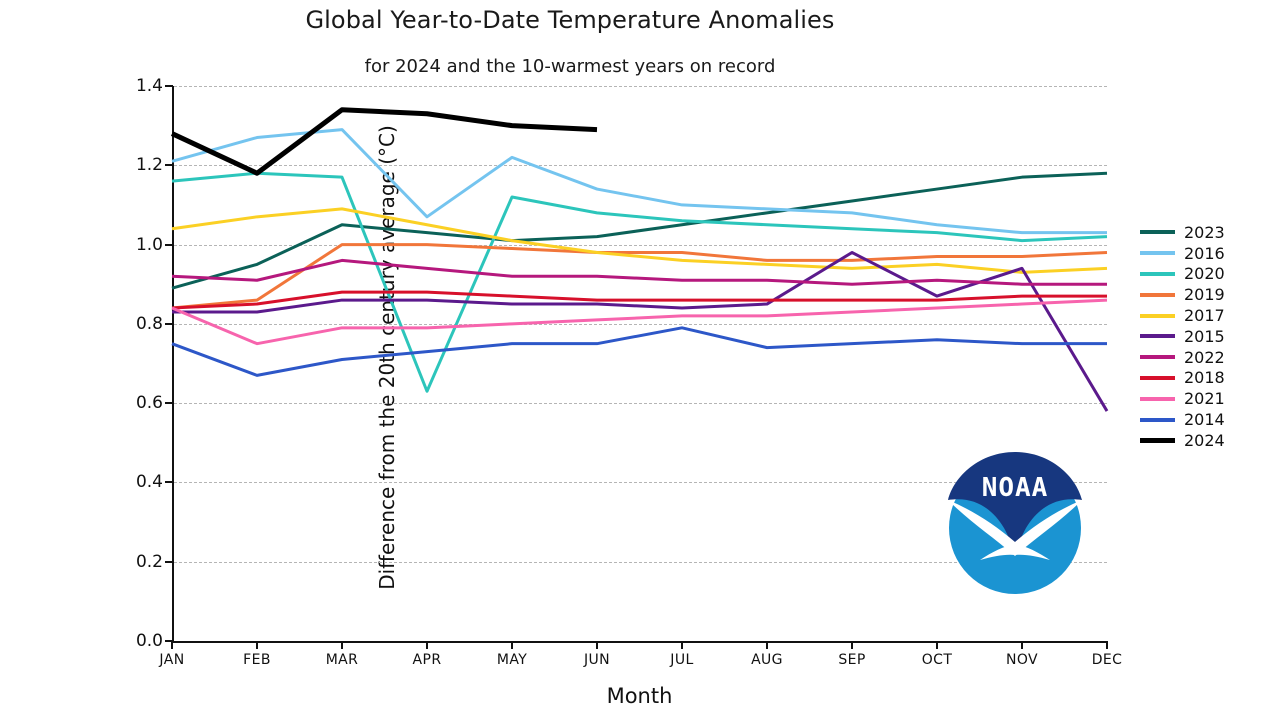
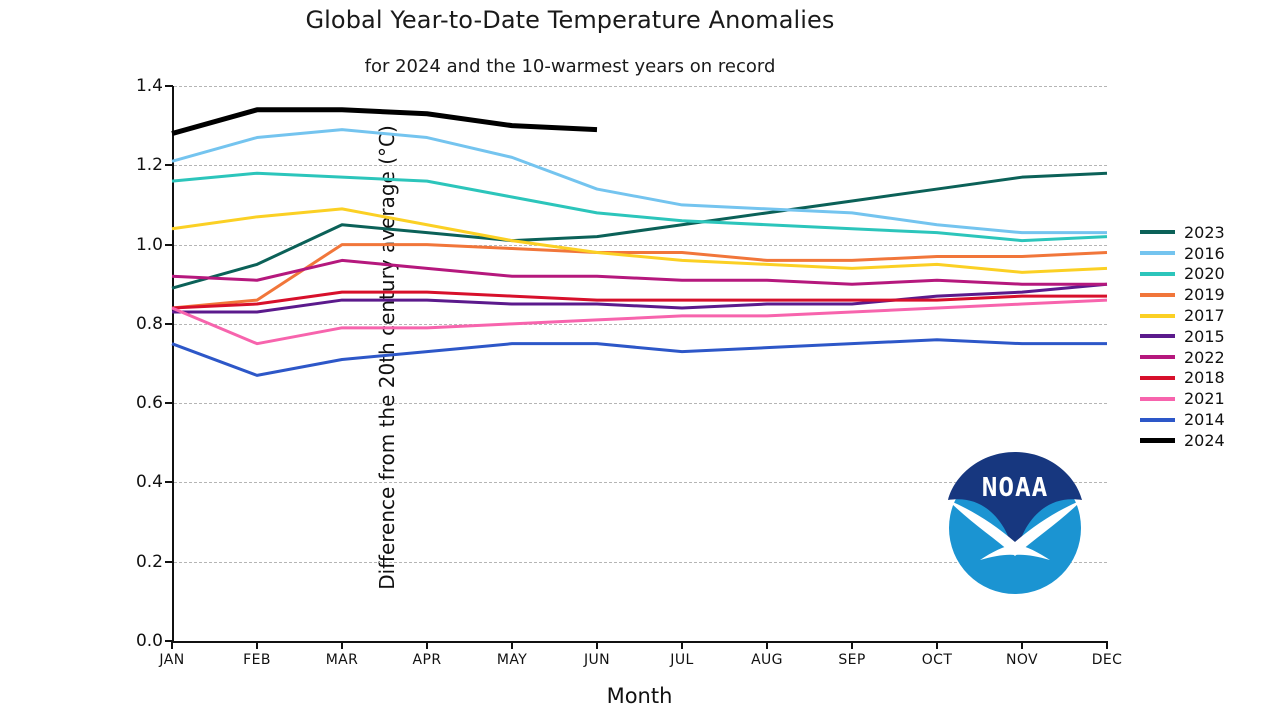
2024/FEB: 1.18 -> 1.34
2016/APR: 1.07 -> 1.27
2020/APR: 0.63 -> 1.16
2014/JUL: 0.79 -> 0.73
2015/SEP: 0.98 -> 0.85
2015/NOV: 0.94 -> 0.88
2015/DEC: 0.58 -> 0.90
